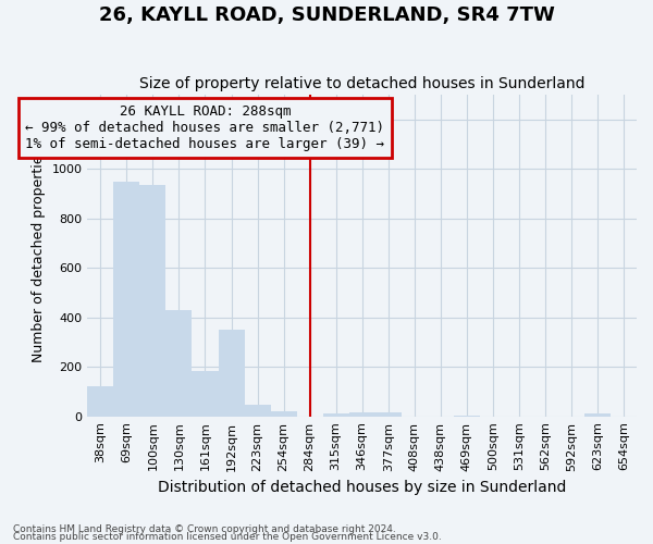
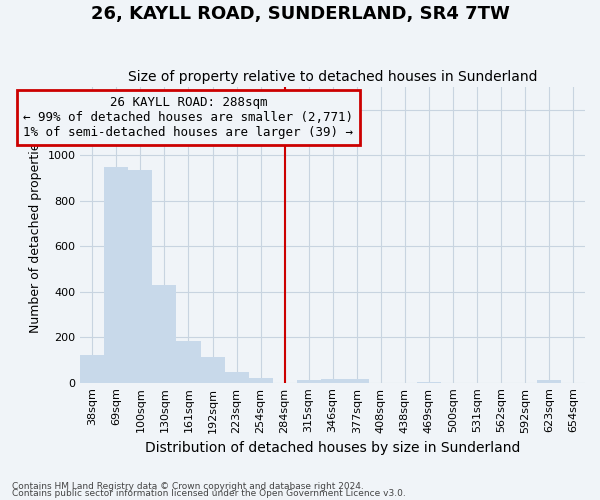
192sqm: 350 -> 112
